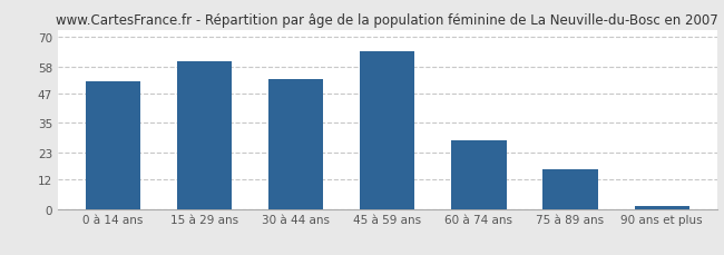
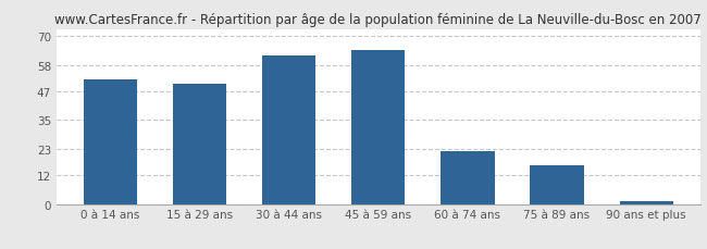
15 à 29 ans: 60 -> 50
30 à 44 ans: 53 -> 62
60 à 74 ans: 28 -> 22
